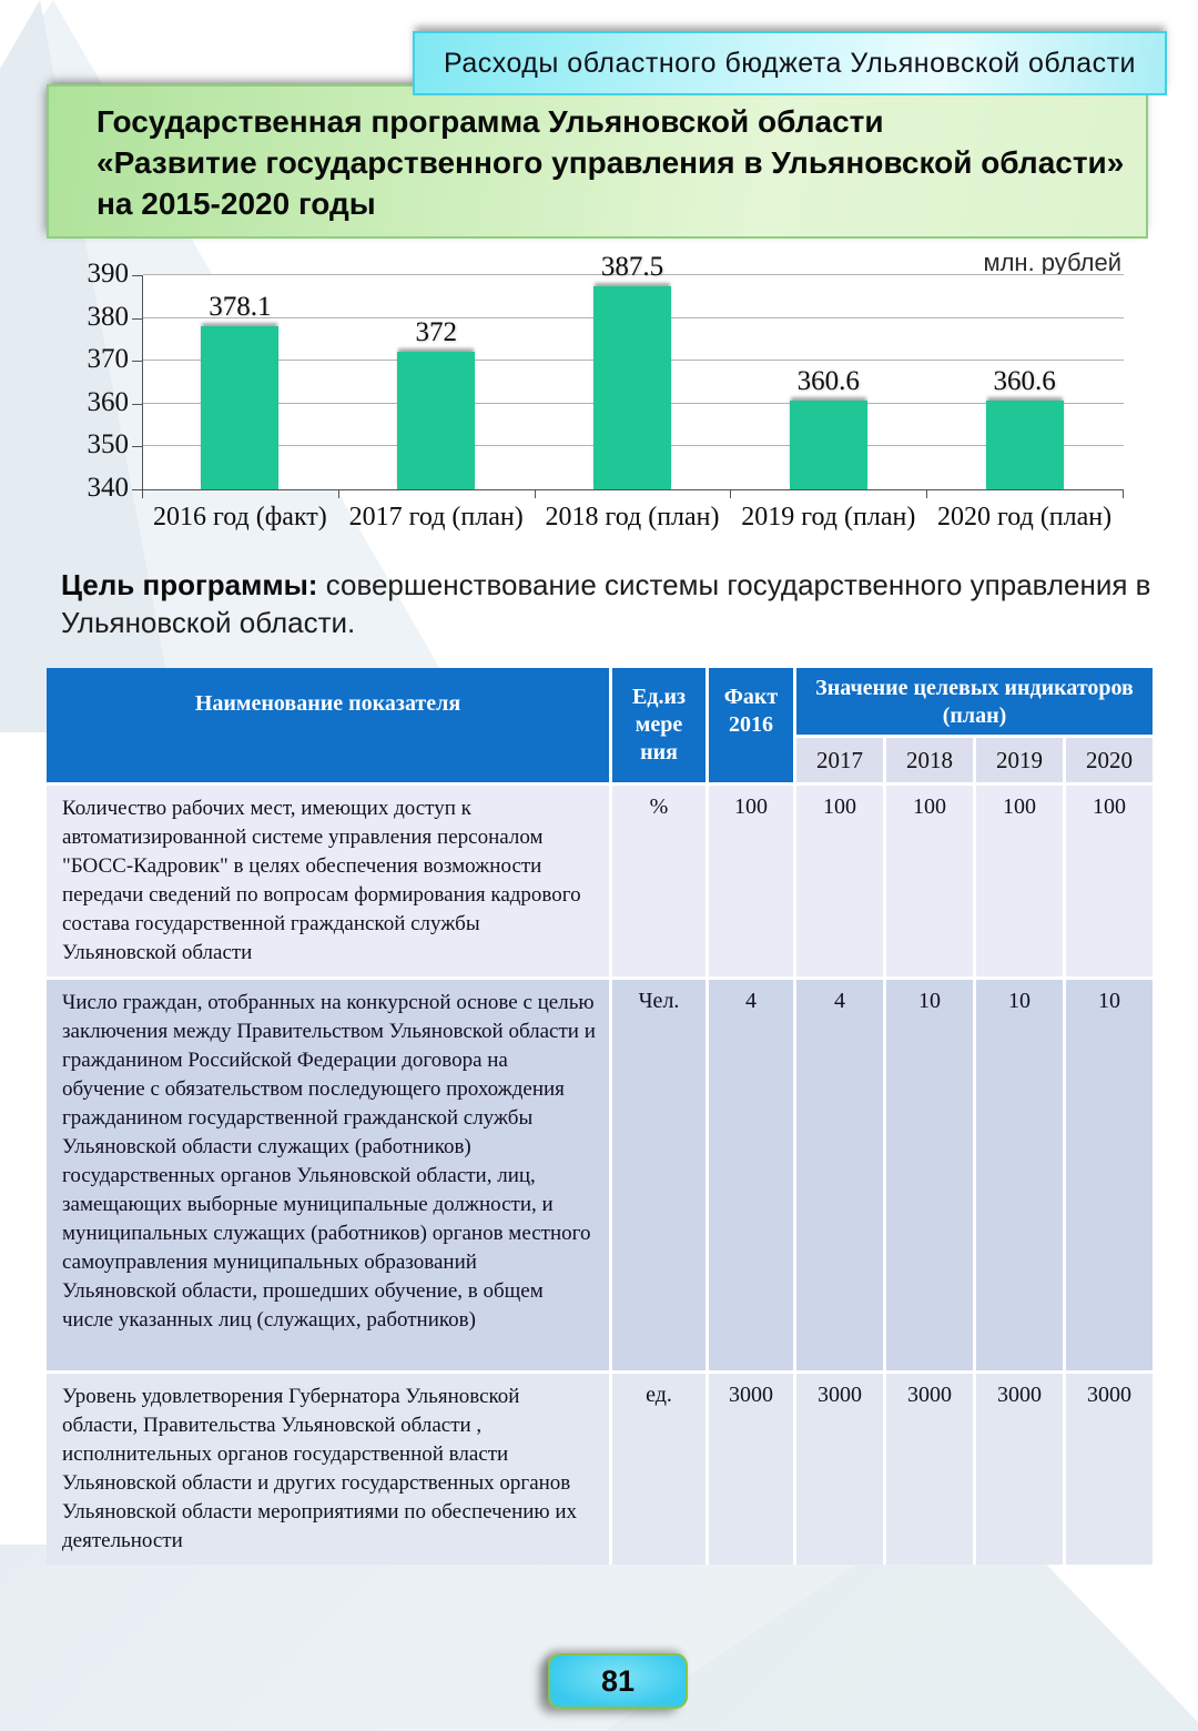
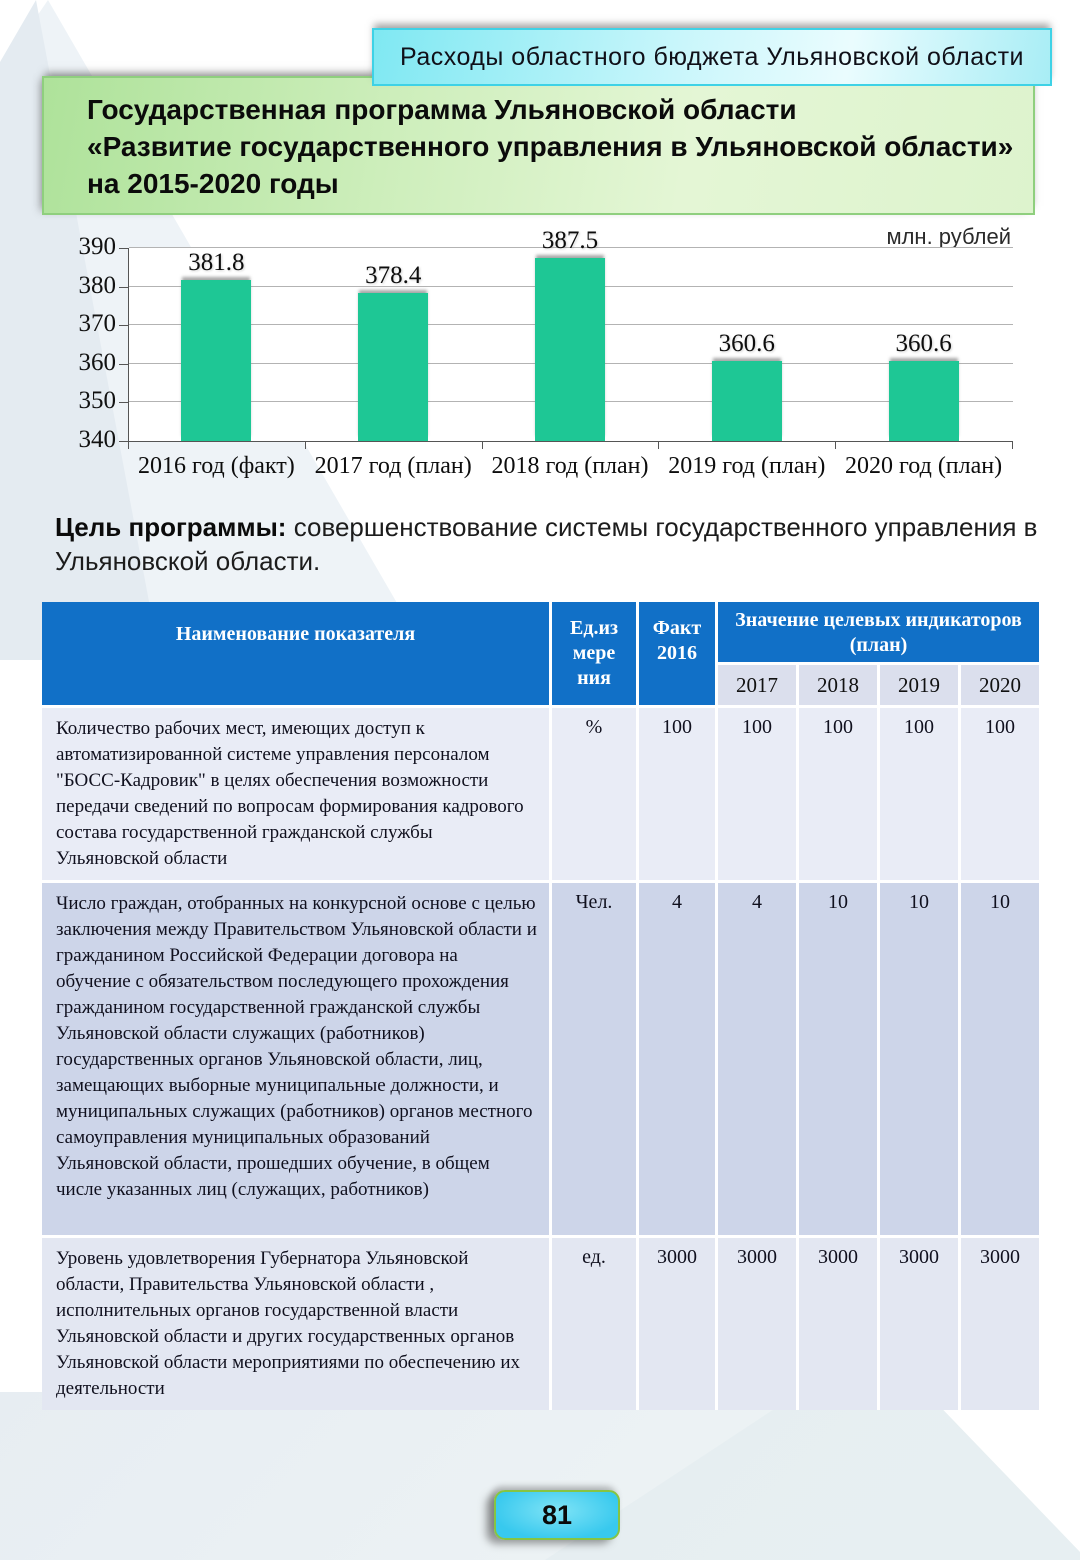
2016 год (факт): 378.1 -> 381.8
2017 год (план): 372 -> 378.4
